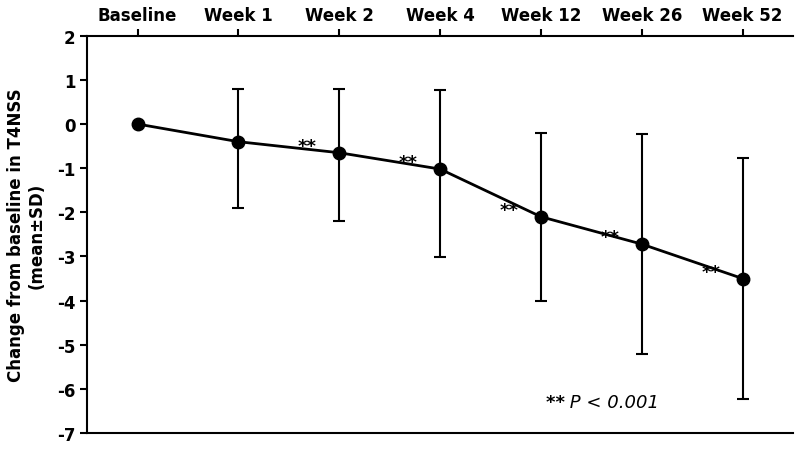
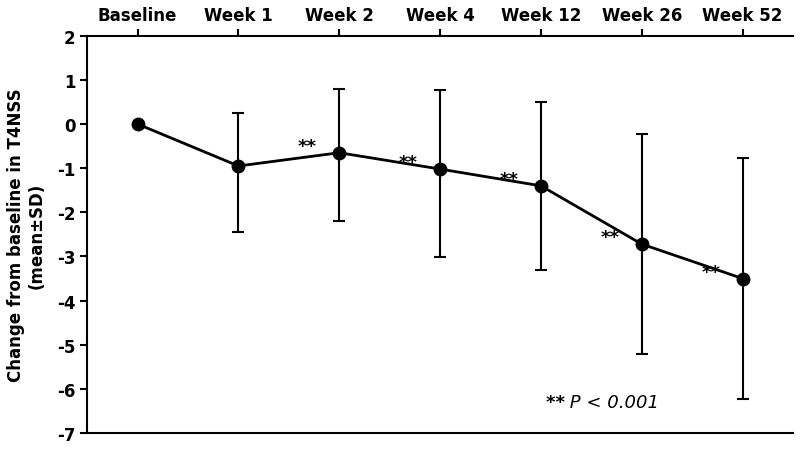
Week 1: -0.40 -> -0.95
Week 12: -2.10 -> -1.40
